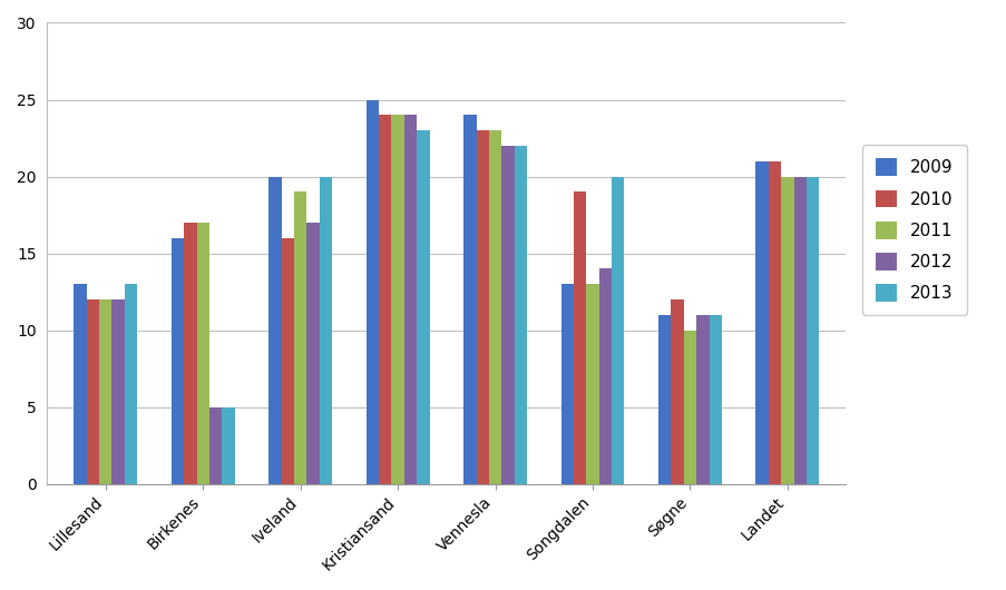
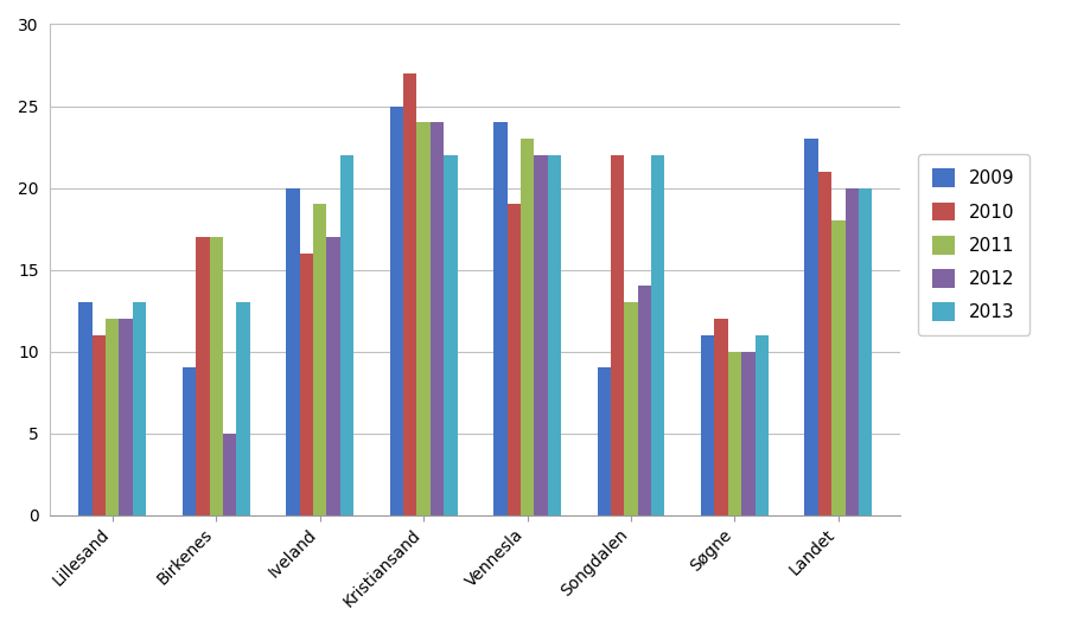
2010/Lillesand: 12 -> 11
2009/Birkenes: 16 -> 9
2013/Birkenes: 5 -> 13
2013/Iveland: 20 -> 22
2010/Kristiansand: 24 -> 27
2013/Kristiansand: 23 -> 22
2010/Vennesla: 23 -> 19
2009/Songdalen: 13 -> 9
2010/Songdalen: 19 -> 22
2013/Songdalen: 20 -> 22
2012/Søgne: 11 -> 10
2009/Landet: 21 -> 23
2011/Landet: 20 -> 18
